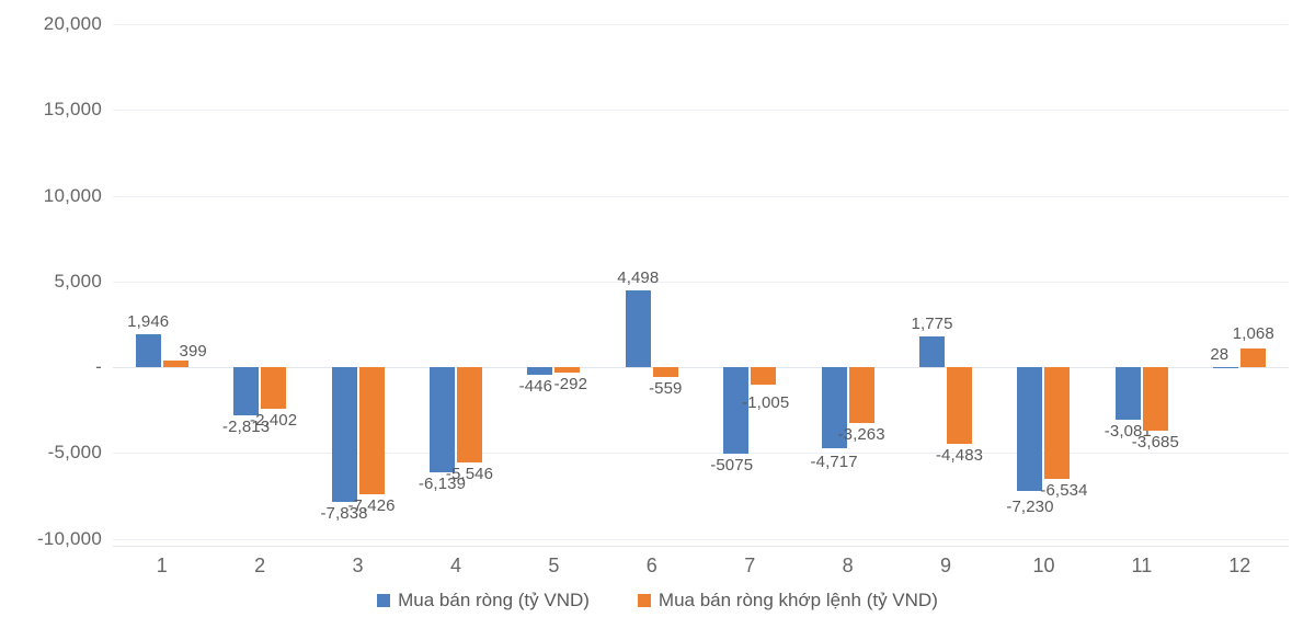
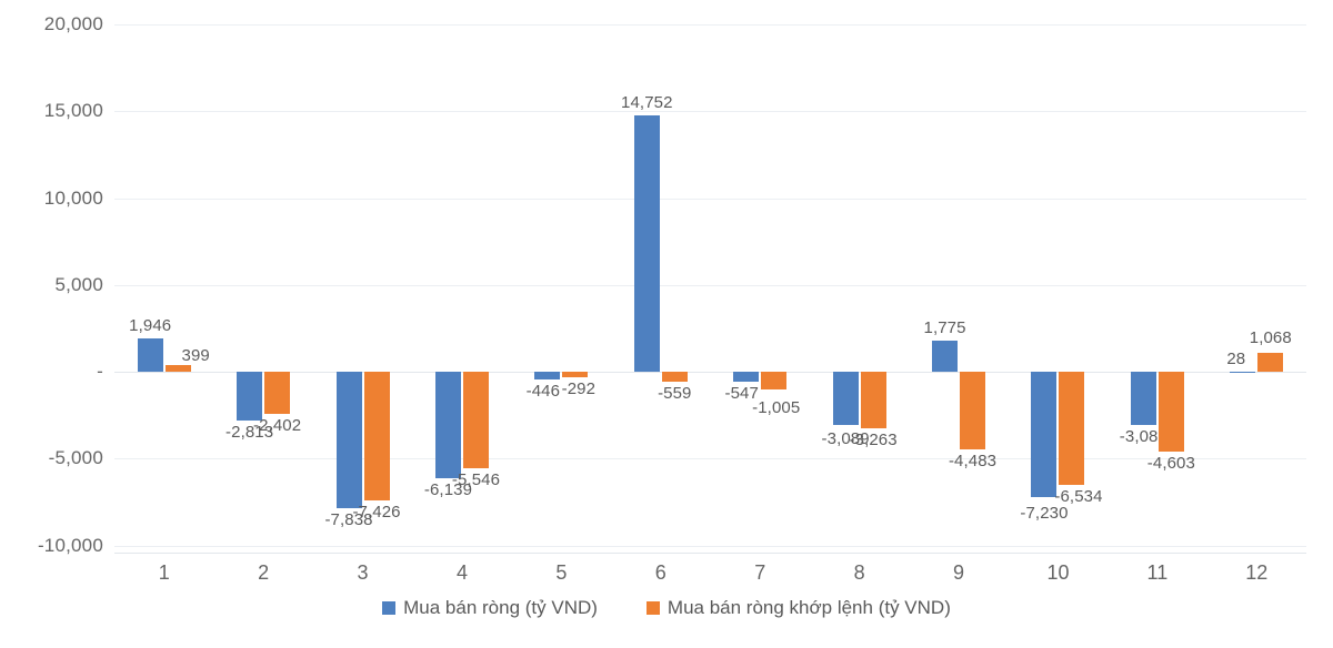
Mua bán ròng (tỷ VND)/6: 4,498 -> 14,752
Mua bán ròng (tỷ VND)/7: -5075 -> -547
Mua bán ròng (tỷ VND)/8: -4,717 -> -3,089
Mua bán ròng khớp lệnh (tỷ VND)/11: -3,685 -> -4,603
